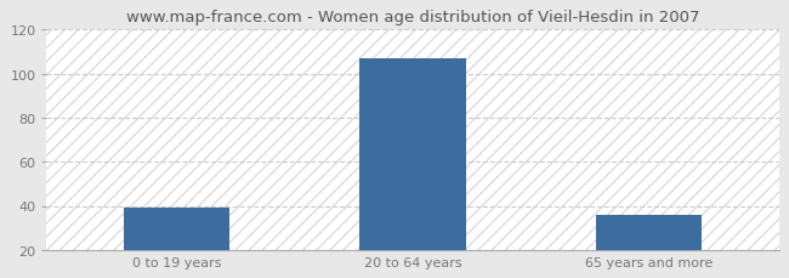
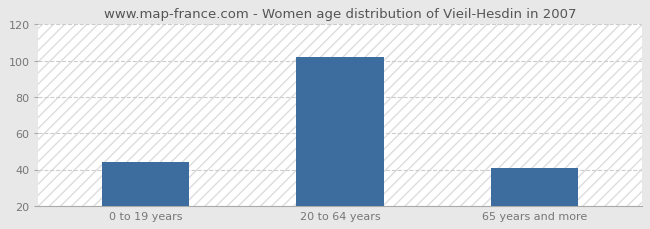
0 to 19 years: 39 -> 44
20 to 64 years: 107 -> 102
65 years and more: 36 -> 41
